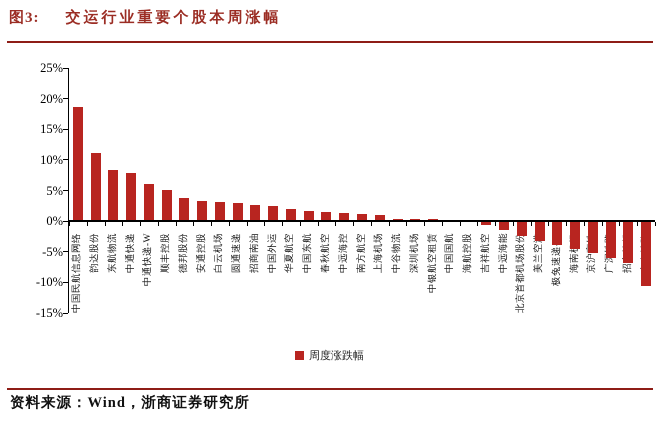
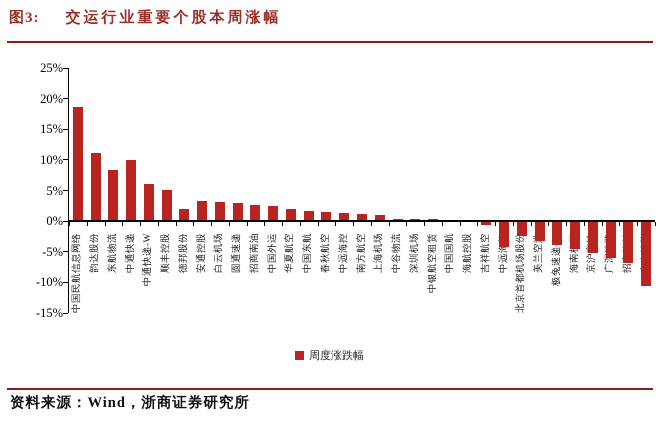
中通快递: 8% -> 10%
德邦股份: 4% -> 2%
中远海能: -1% -> -4%
